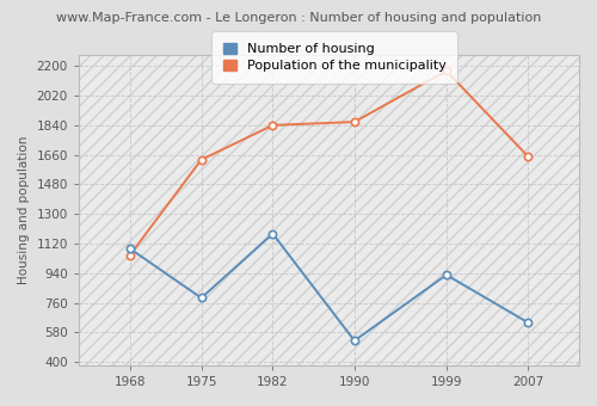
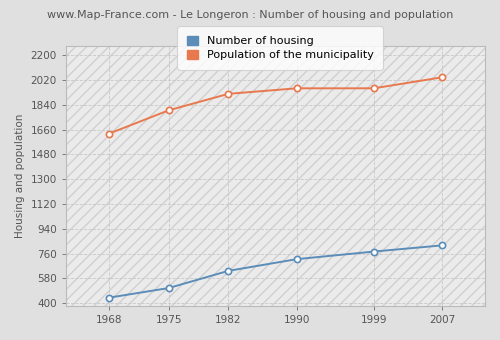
Number of housing/1968: 1090 -> 440
Population of the municipality/1968: 1050 -> 1630
Number of housing/1975: 790 -> 510
Population of the municipality/1975: 1630 -> 1800
Number of housing/1982: 1180 -> 640
Population of the municipality/1982: 1840 -> 1920
Number of housing/1990: 530 -> 720
Population of the municipality/1990: 1860 -> 1960
Number of housing/1999: 930 -> 780
Population of the municipality/1999: 2170 -> 1960
Number of housing/2007: 640 -> 820
Population of the municipality/2007: 1650 -> 2040
